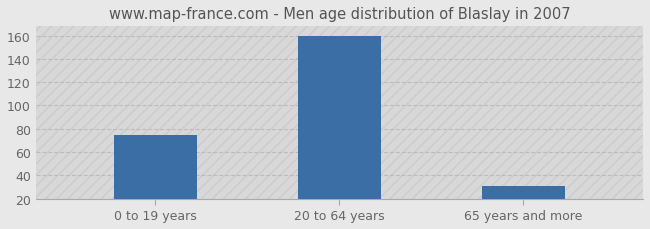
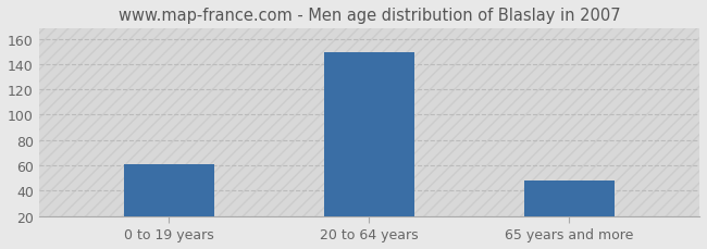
0 to 19 years: 75 -> 61
20 to 64 years: 160 -> 149
65 years and more: 31 -> 48
